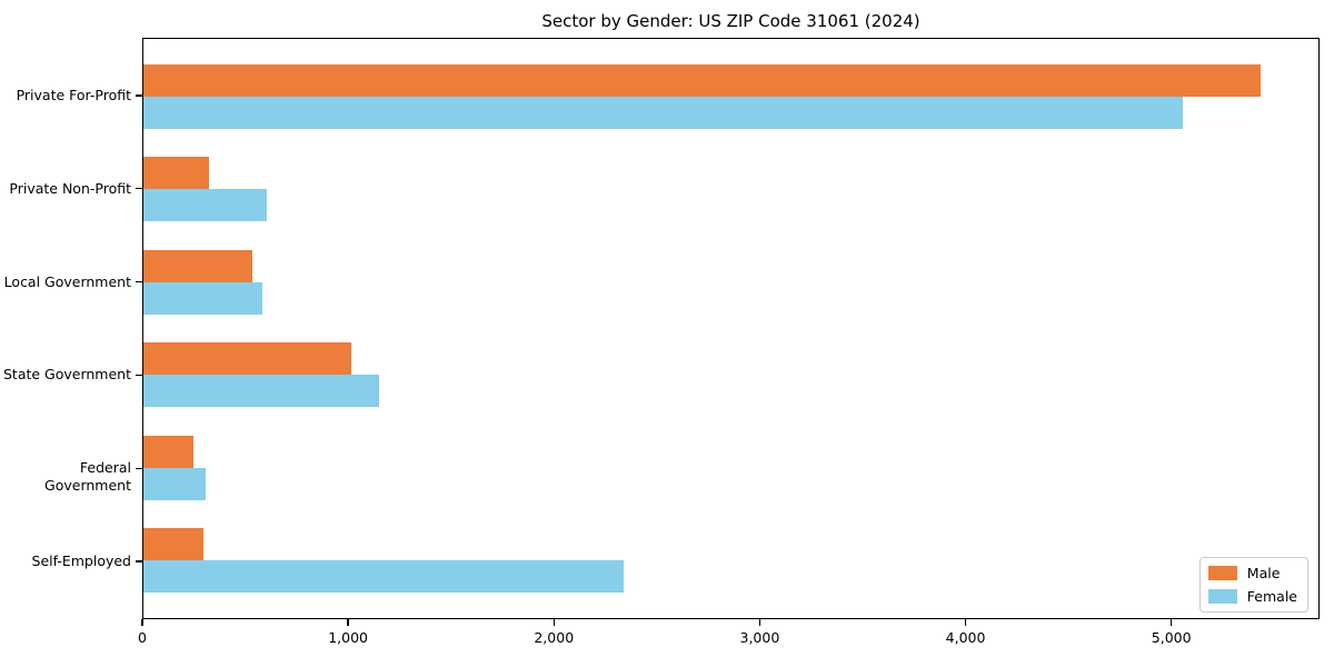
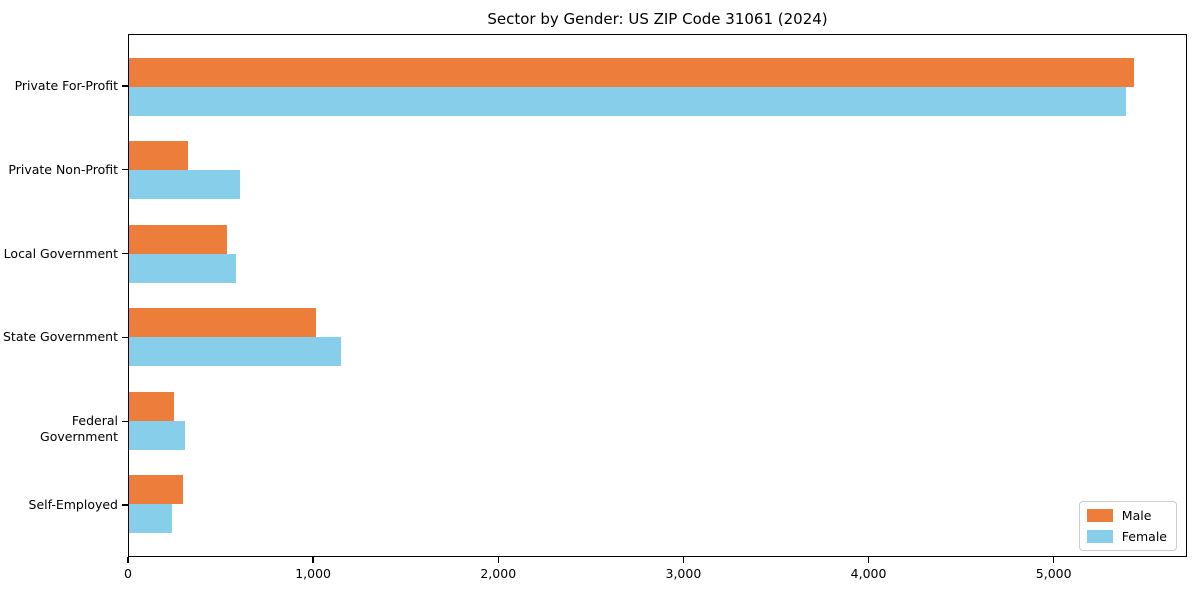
Female/Private For-Profit: 5060 -> 5400
Female/Self-Employed: 2340 -> 240
